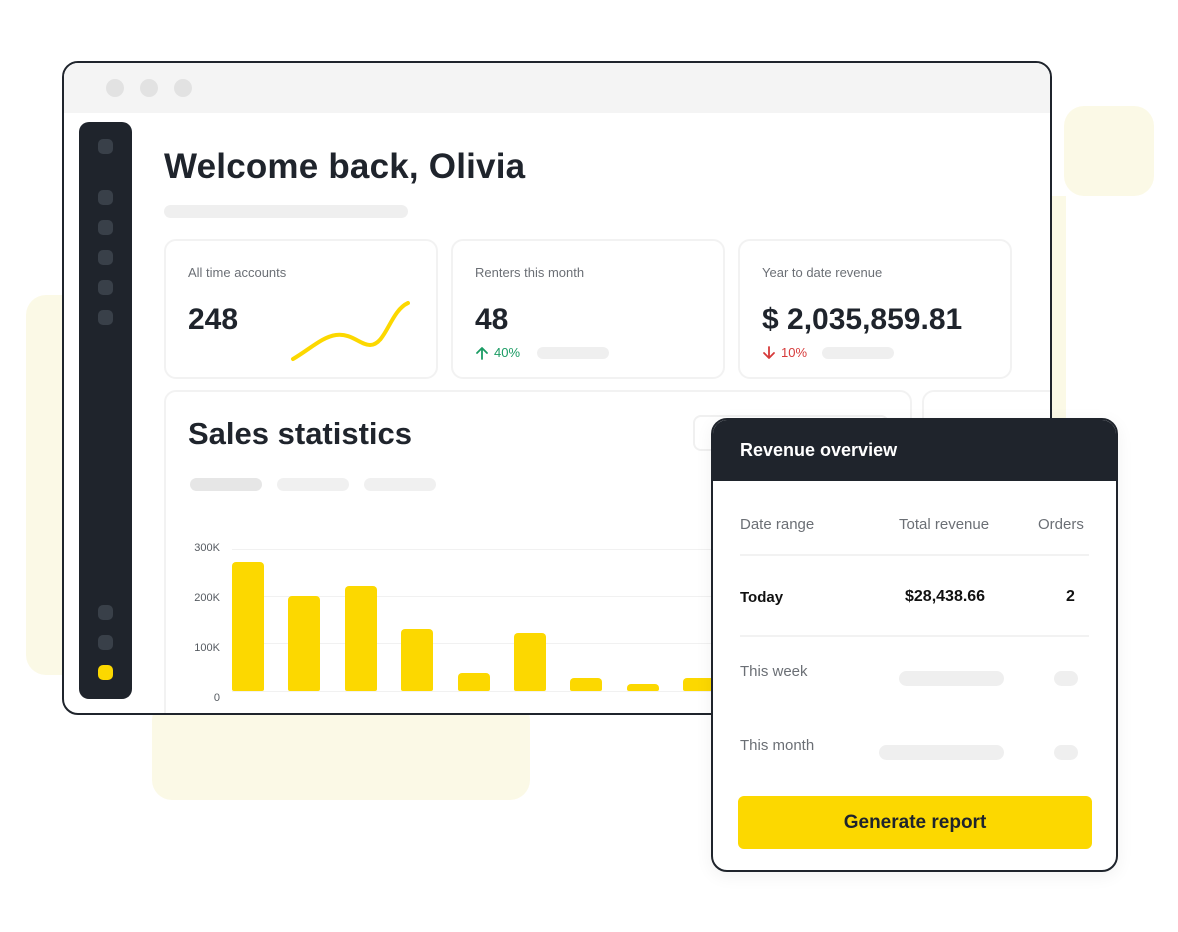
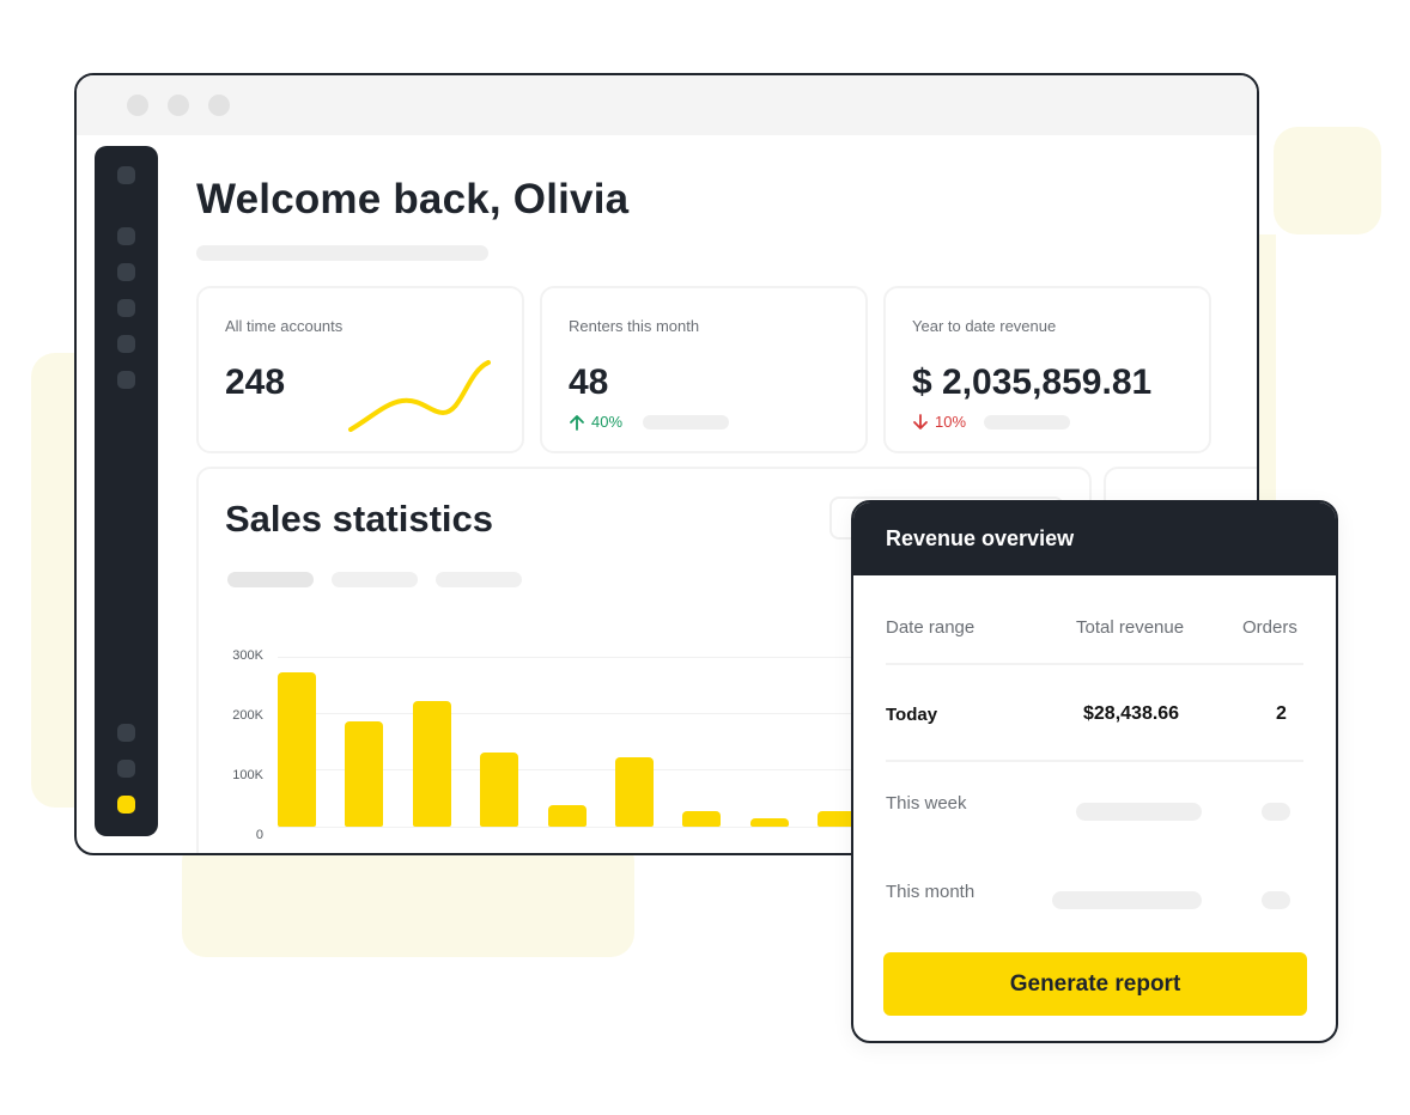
2: 200K -> 190K
